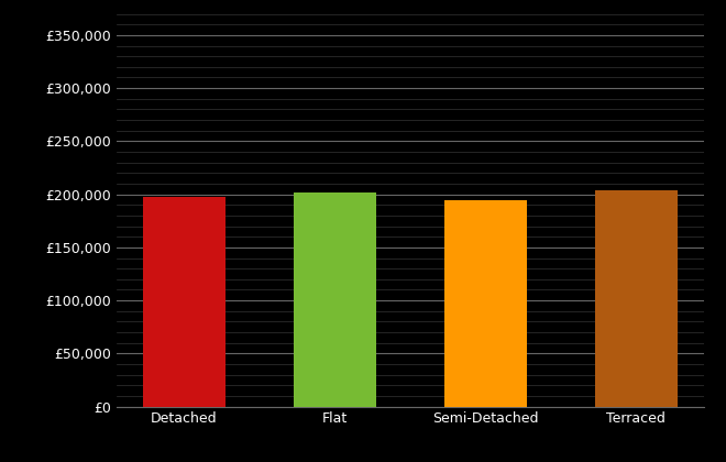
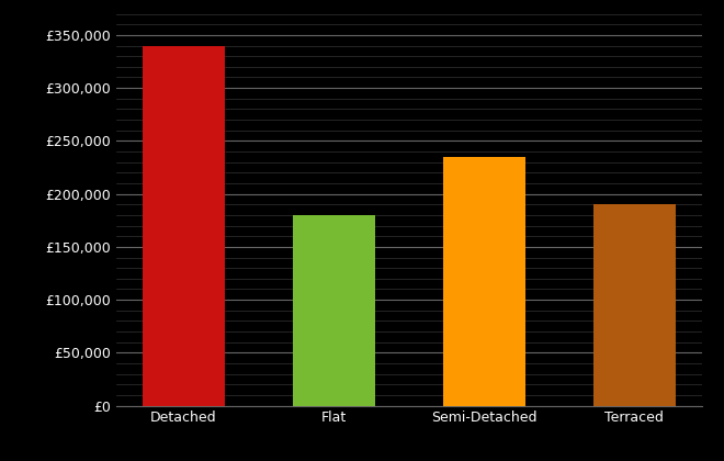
Detached: £198,000 -> £340,000
Flat: £202,000 -> £180,000
Semi-Detached: £194,000 -> £235,000
Terraced: £204,000 -> £190,000
